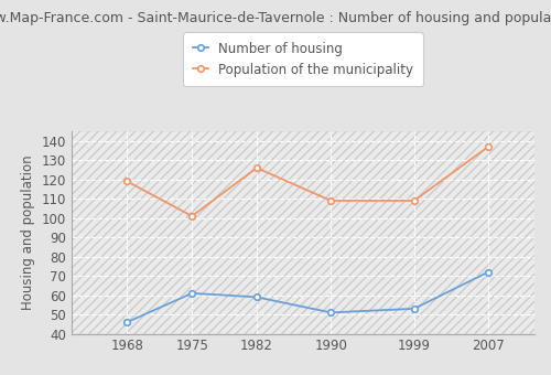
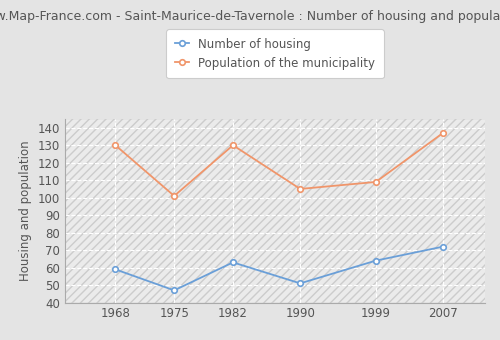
Number of housing/1968: 46 -> 59
Population of the municipality/1968: 119 -> 130
Number of housing/1975: 61 -> 47
Number of housing/1982: 59 -> 63
Population of the municipality/1982: 126 -> 130
Population of the municipality/1990: 109 -> 105
Number of housing/1999: 53 -> 64
